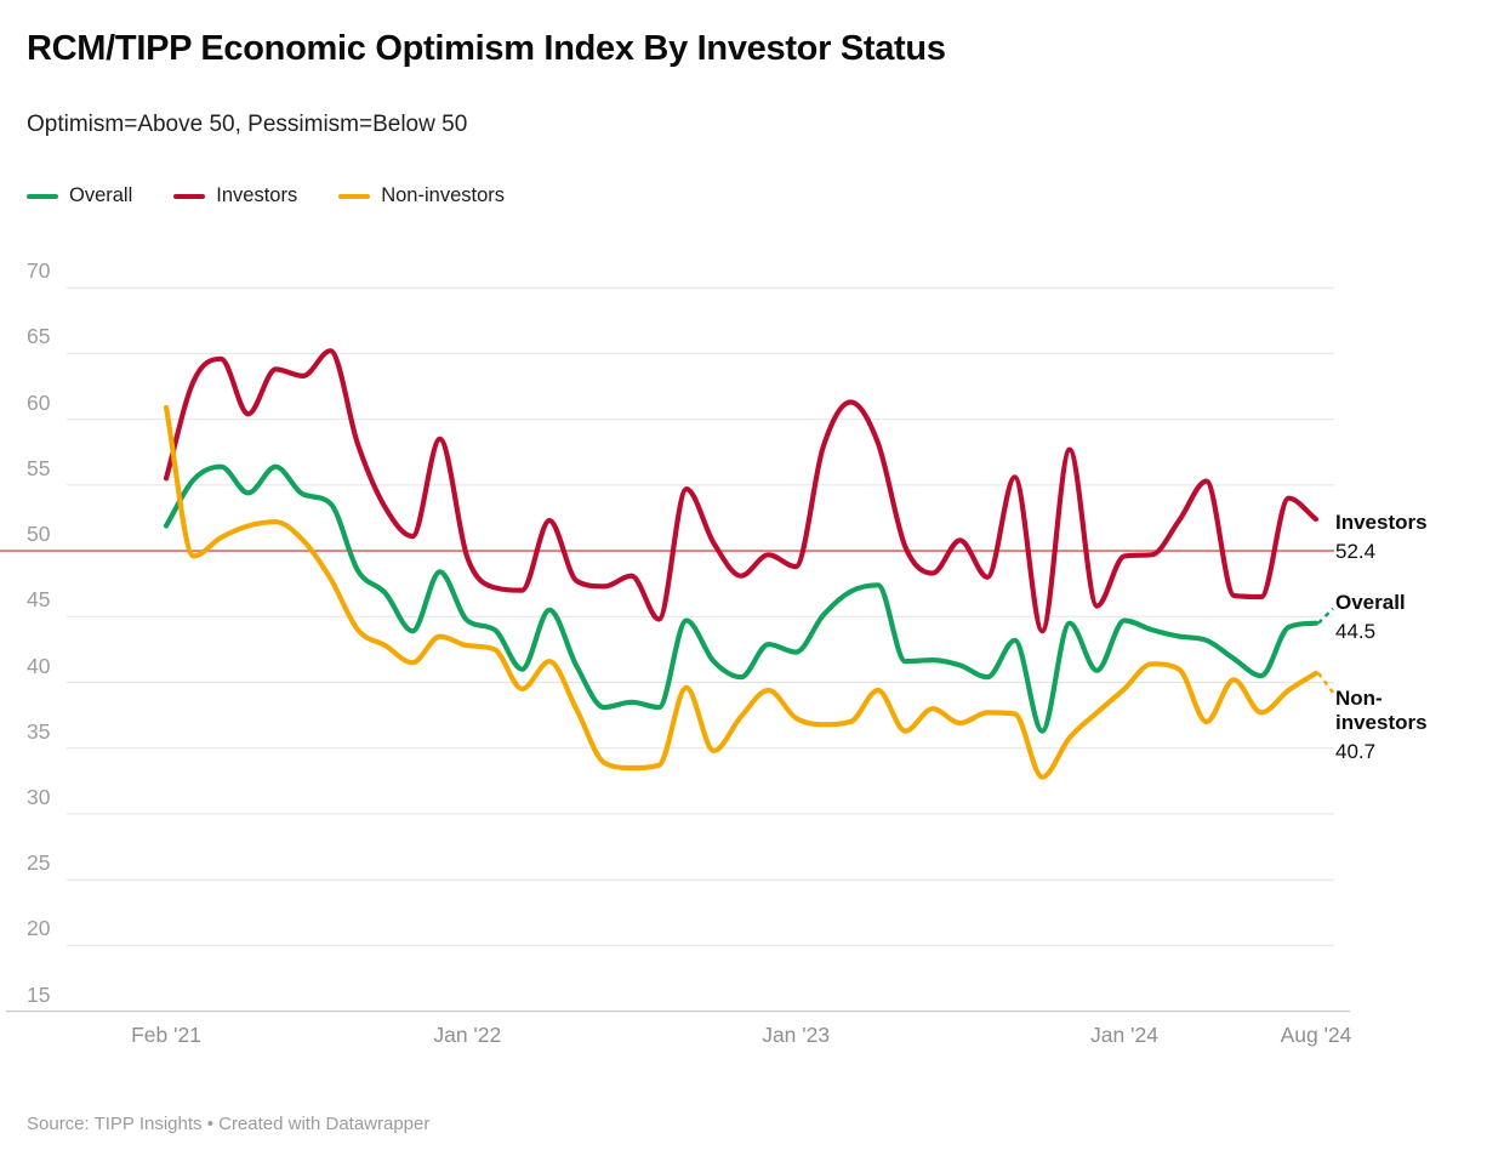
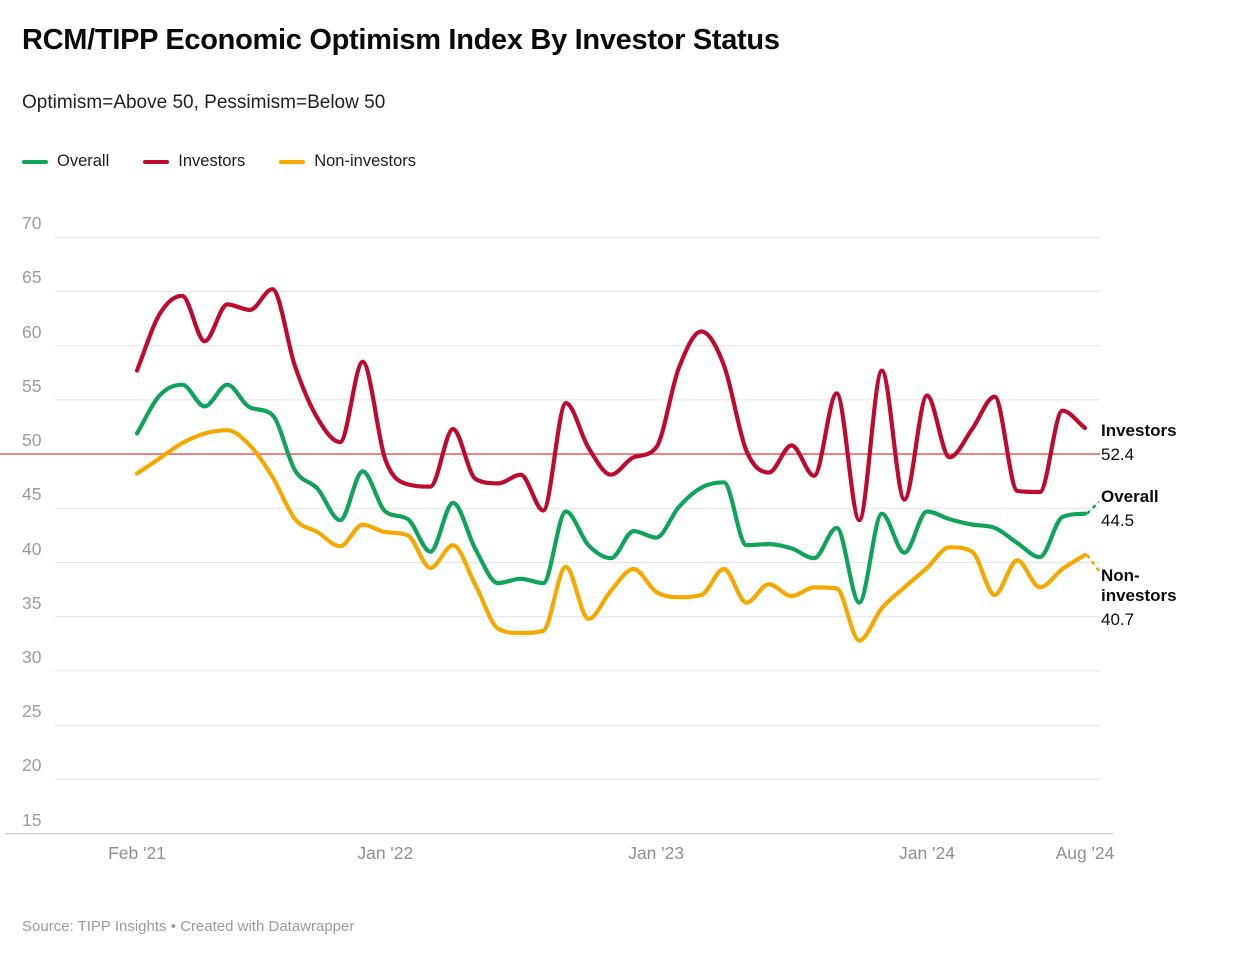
Investors/Feb '21: 55.5 -> 57.7
Non-investors/Feb '21: 60.9 -> 48.2
Investors/Jan '23: 48.8 -> 50.6
Investors/Jan '24: 49.6 -> 55.4
